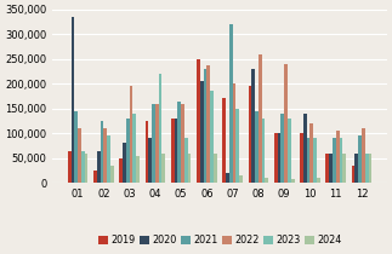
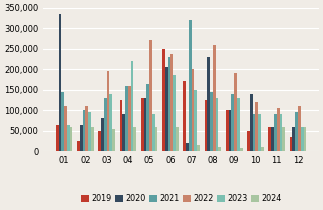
2021/02: 125,000 -> 100,000
2024/02: 35,000 -> 60,000
2022/05: 160,000 -> 270,000
2019/08: 195,000 -> 125,000
2022/09: 240,000 -> 190,000
2019/10: 100,000 -> 50,000
